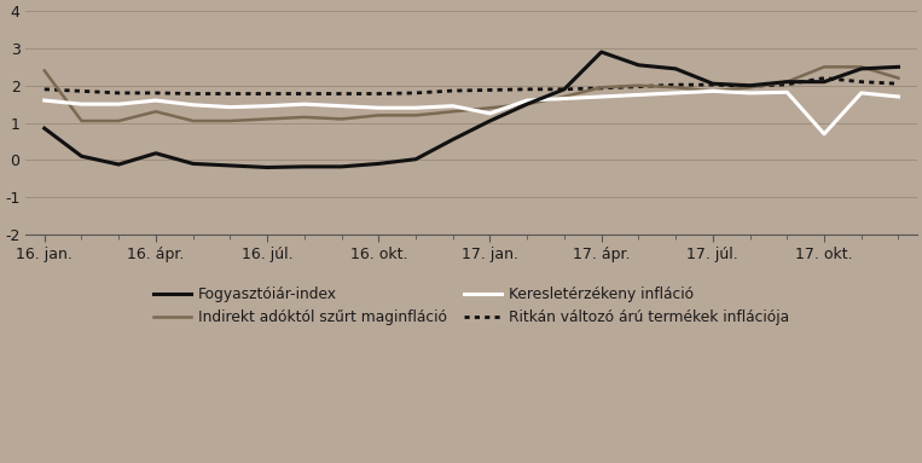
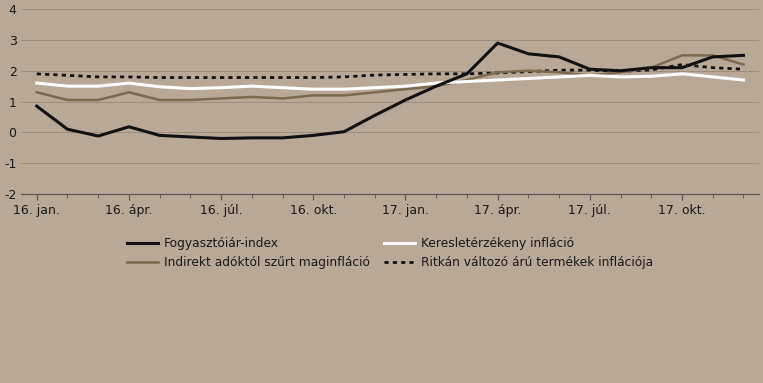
Indirekt adóktól szűrt maginfláció/16. jan.: 2.40 -> 1.30
Keresletérzékeny infláció/17. jan.: 1.25 -> 1.50
Keresletérzékeny infláció/17. okt.: 0.70 -> 1.90
